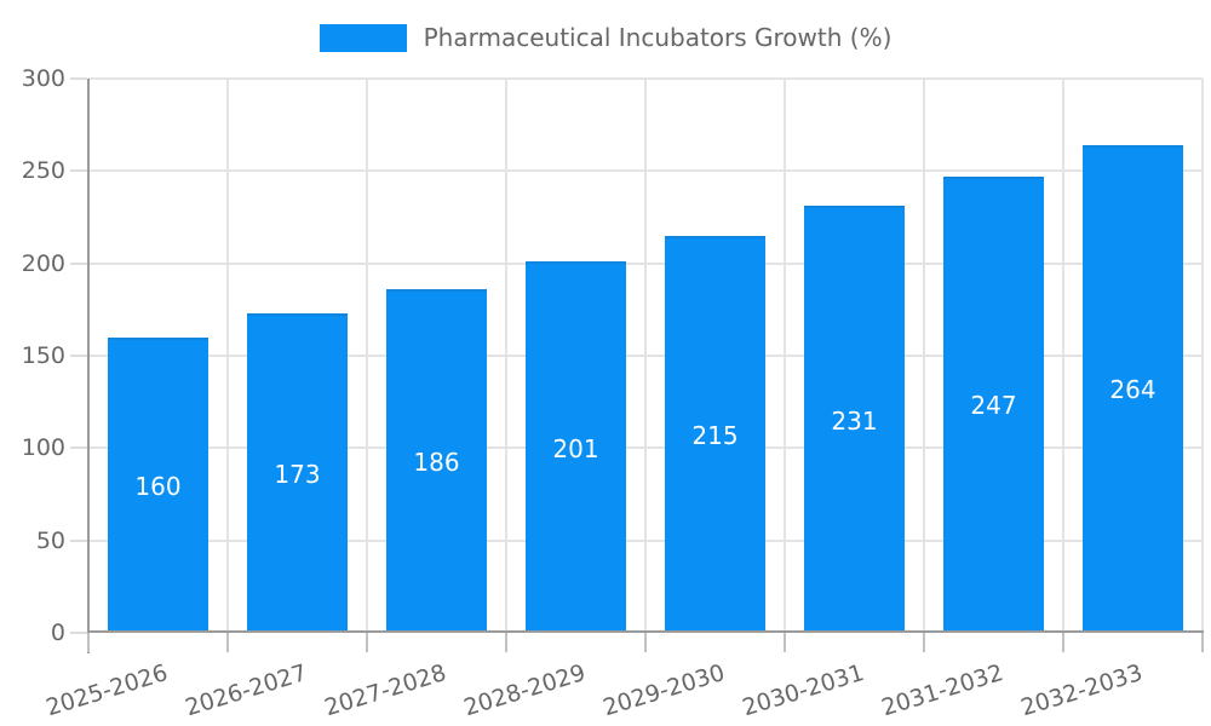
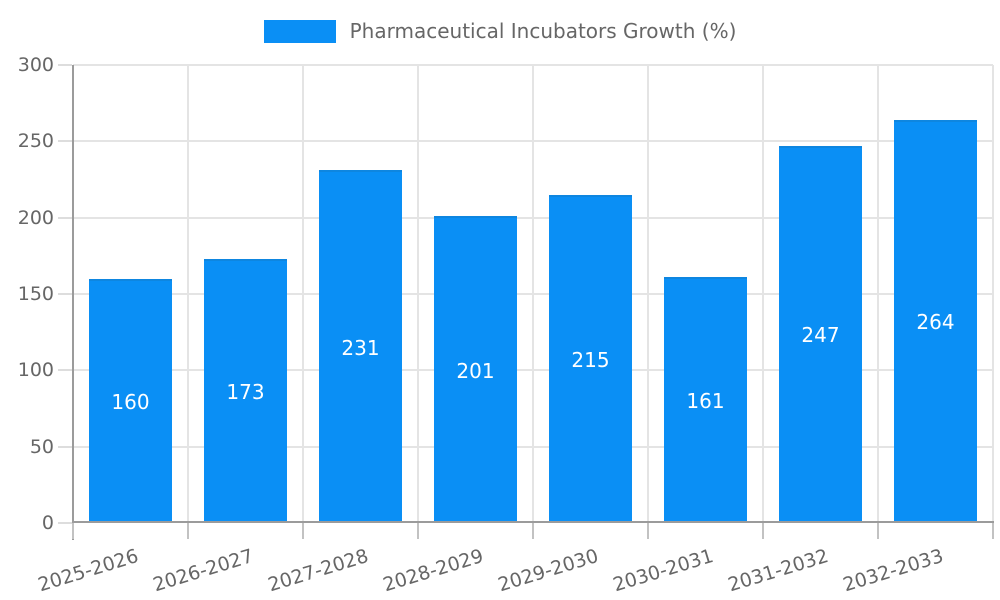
2027-2028: 186 -> 231
2030-2031: 231 -> 161
